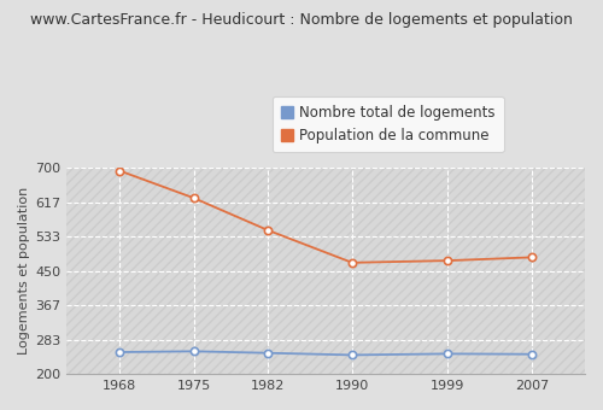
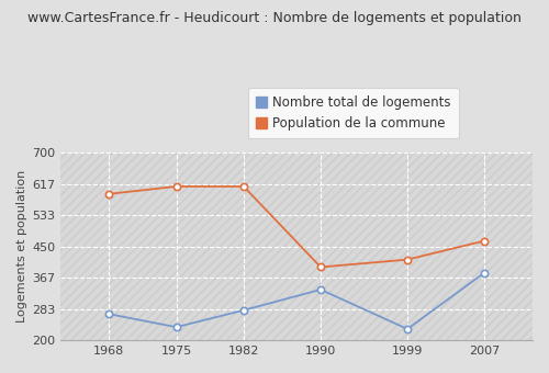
Nombre total de logements/1968: 253 -> 270
Population de la commune/1968: 693 -> 590
Nombre total de logements/1975: 255 -> 235
Population de la commune/1975: 627 -> 610
Nombre total de logements/1982: 251 -> 280
Population de la commune/1982: 549 -> 610
Nombre total de logements/1990: 246 -> 335
Population de la commune/1990: 470 -> 395
Nombre total de logements/1999: 249 -> 230
Population de la commune/1999: 475 -> 415
Nombre total de logements/2007: 248 -> 380
Population de la commune/2007: 483 -> 465
